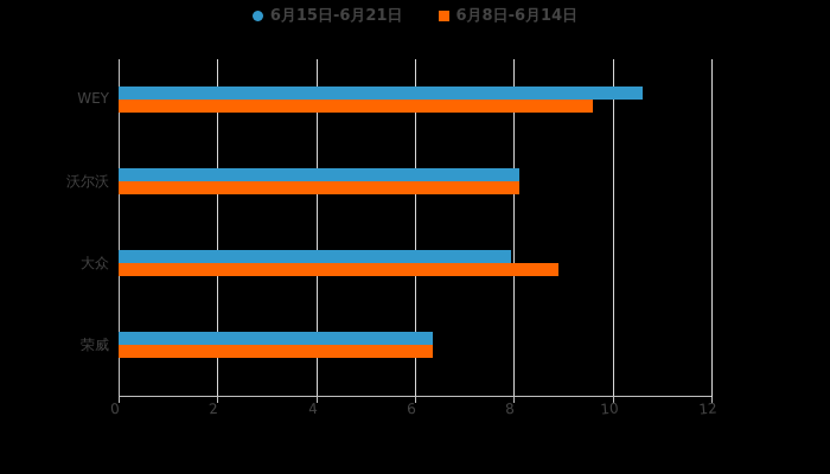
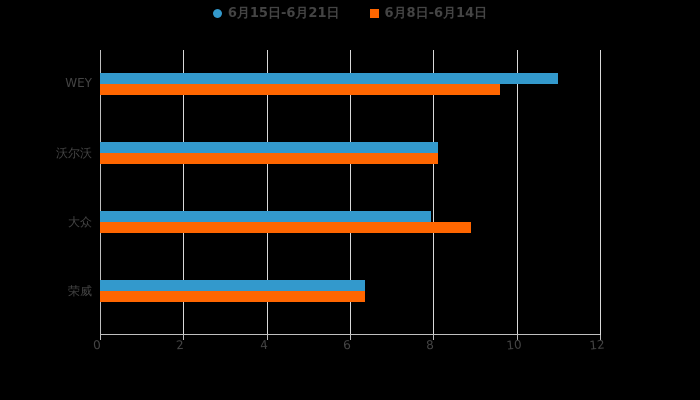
6月15日-6月21日/WEY: 10.6 -> 11.0
